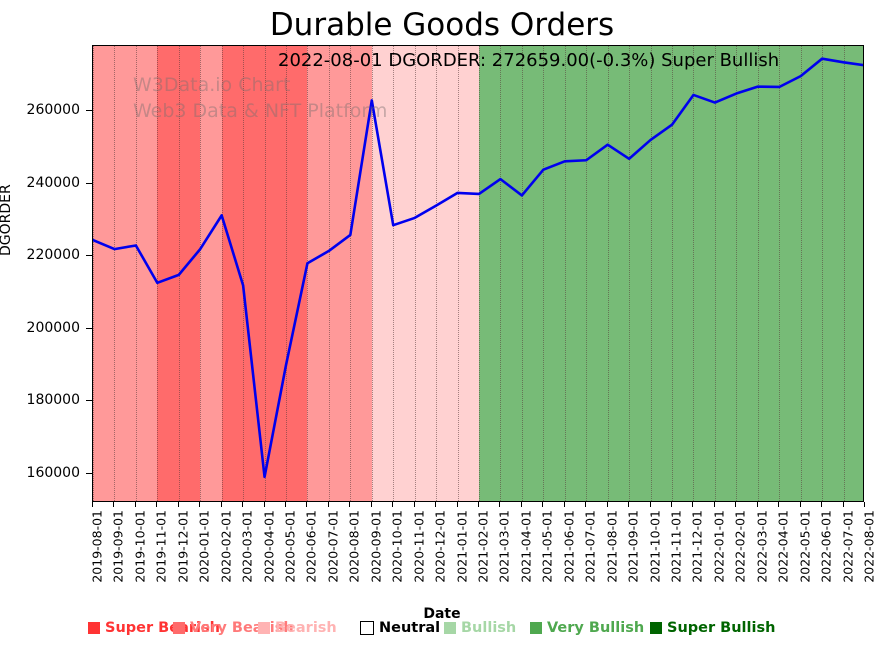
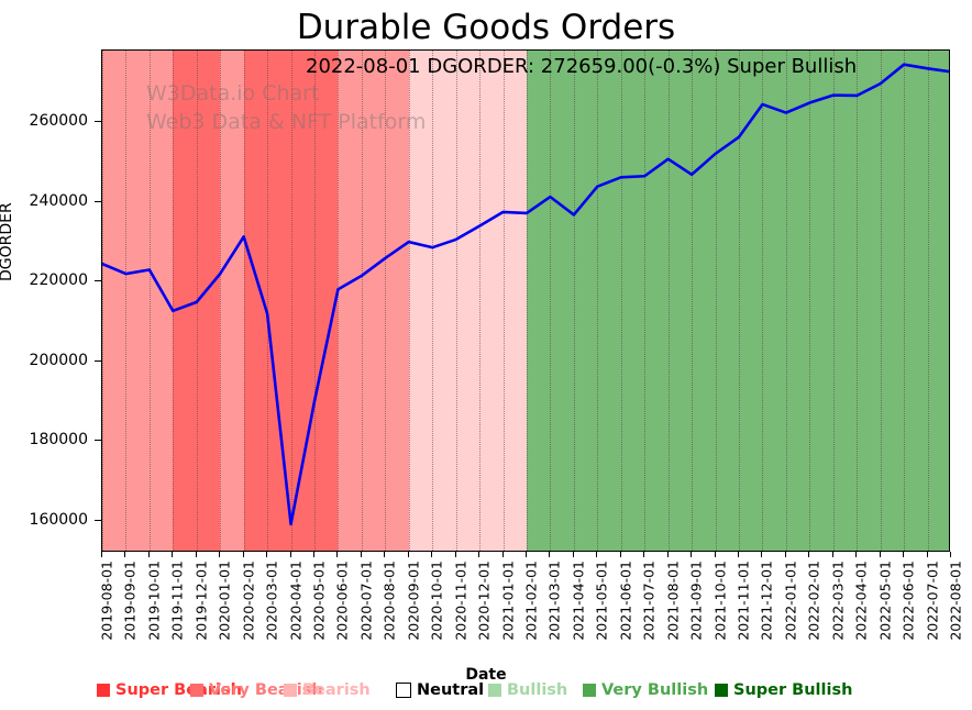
2020-09-01: 263000 -> 230000
